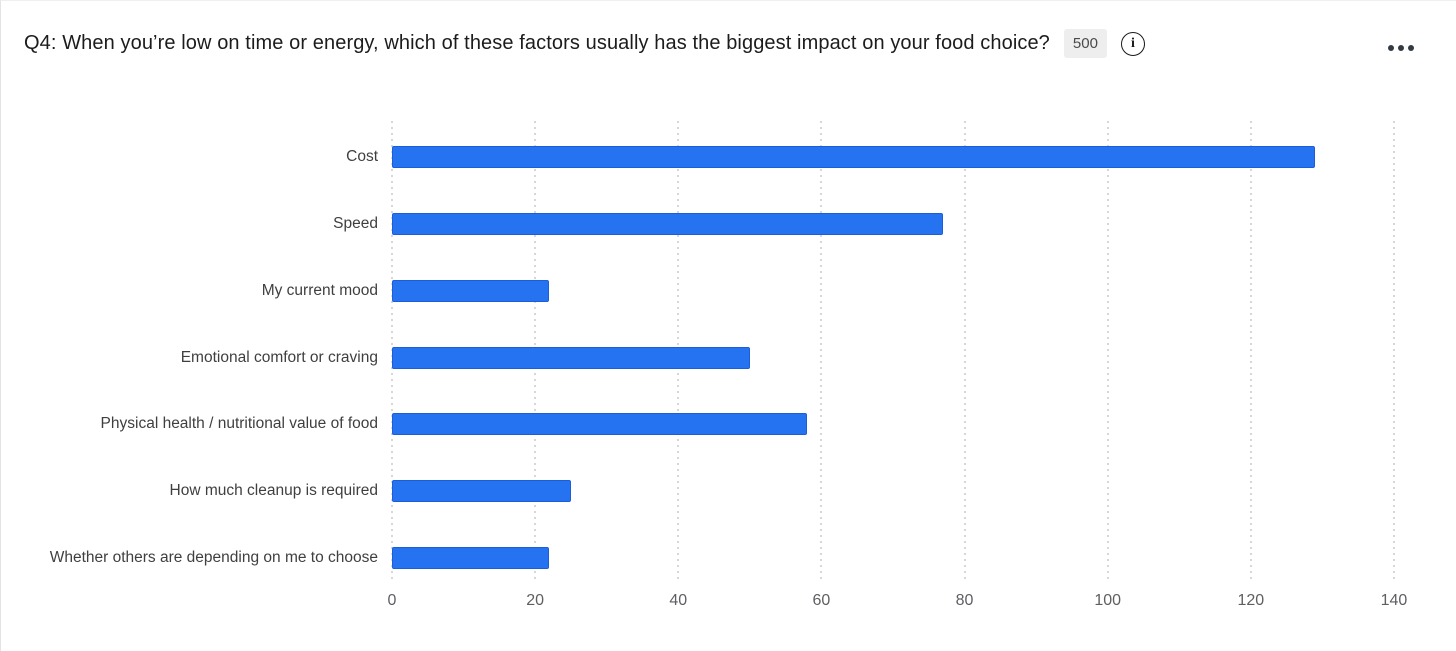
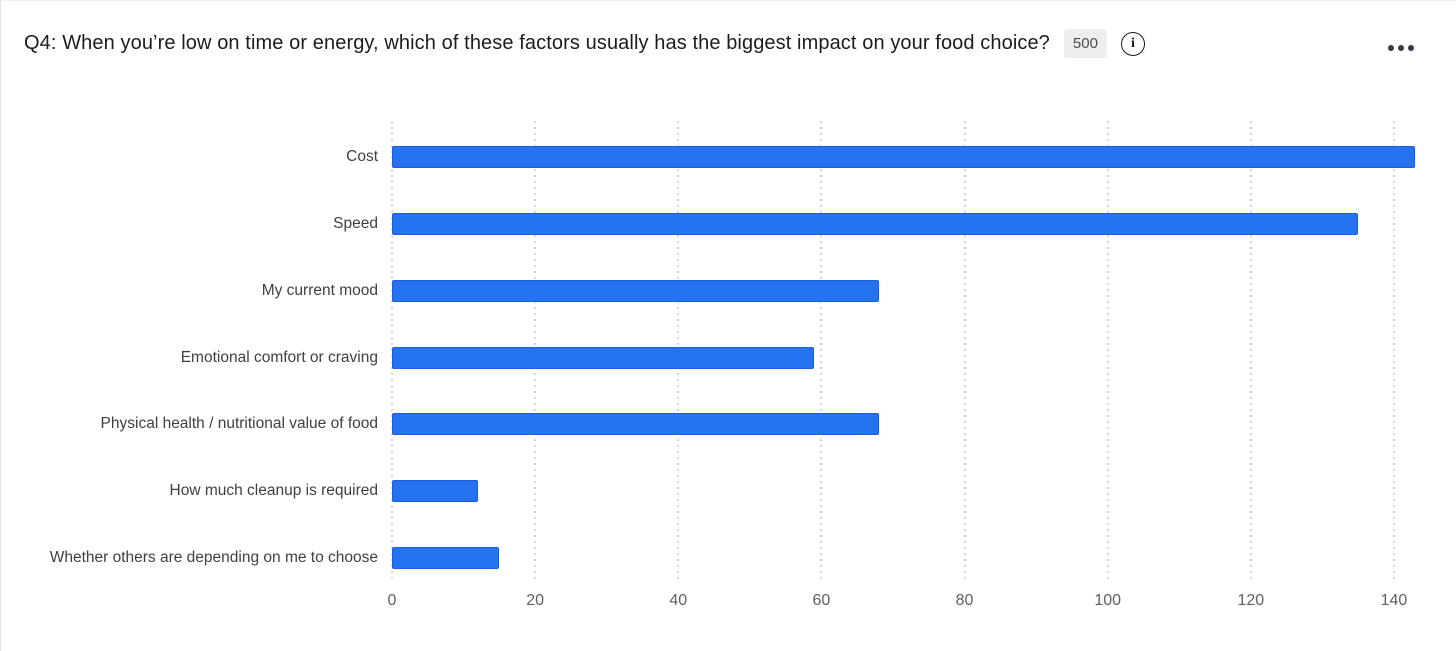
Cost: 129 -> 143
Speed: 77 -> 135
My current mood: 22 -> 68
Emotional comfort or craving: 50 -> 59
Physical health / nutritional value of food: 58 -> 68
How much cleanup is required: 25 -> 12
Whether others are depending on me to choose: 22 -> 15
